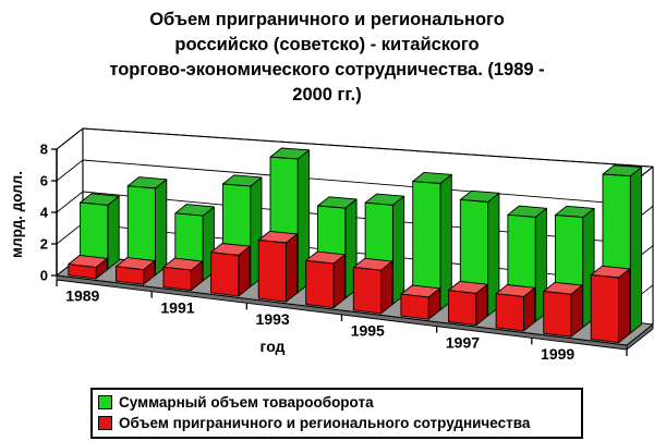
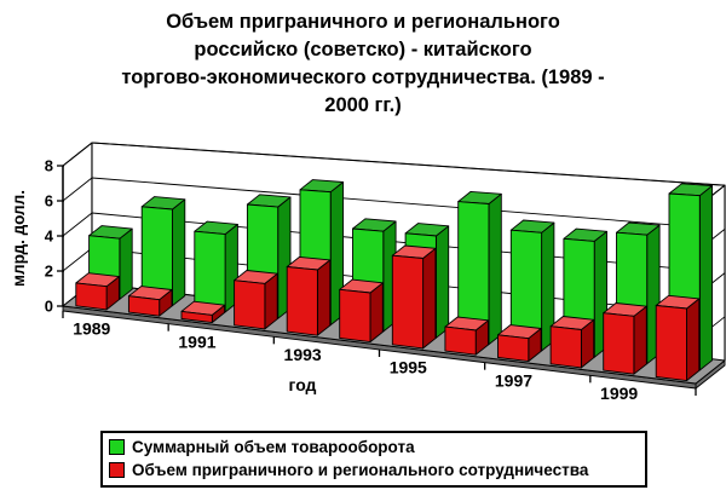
Суммарный объем товарооборота/1989: 4.0 -> 3.4
Объем приграничного и регионального сотрудничества/1989: 0.7 -> 1.3
Суммарный объем товарооборота/1991: 3.9 -> 4.2
Объем приграничного и регионального сотрудничества/1991: 1.2 -> 0.4
Суммарный объем товарооборота/1993: 7.7 -> 6.9
Суммарный объем товарооборота/1995: 5.5 -> 5.1
Объем приграничного и регионального сотрудничества/1995: 2.4 -> 4.5
Суммарный объем товарооборота/1997: 6.1 -> 5.7
Объем приграничного и регионального сотрудничества/1997: 1.7 -> 1.1
Суммарный объем товарооборота/1999: 5.7 -> 6.0
Объем приграничного и регионального сотрудничества/1999: 2.2 -> 2.7
